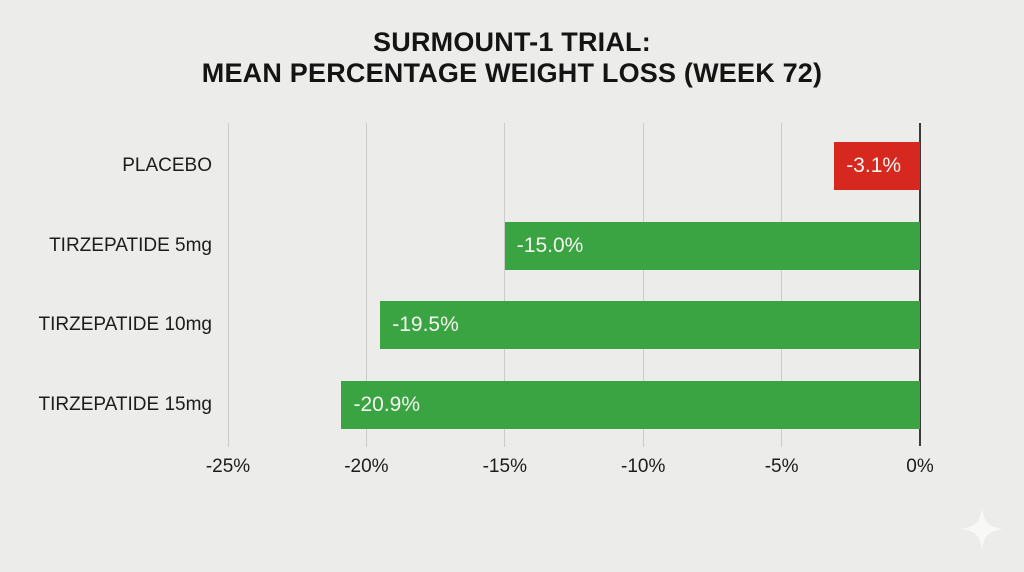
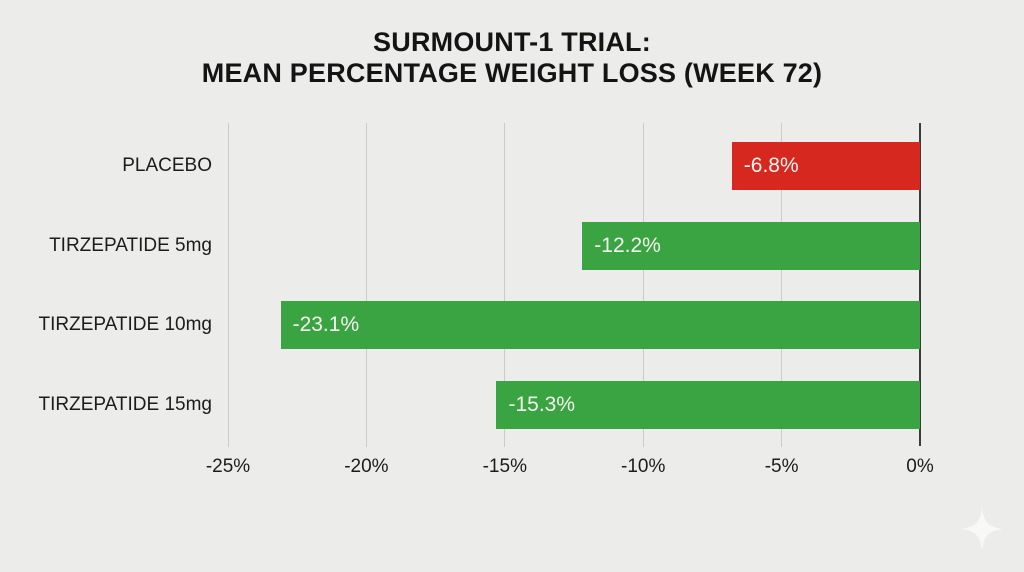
PLACEBO: -3.1% -> -6.8%
TIRZEPATIDE 5mg: -15.0% -> -12.2%
TIRZEPATIDE 10mg: -19.5% -> -23.1%
TIRZEPATIDE 15mg: -20.9% -> -15.3%
